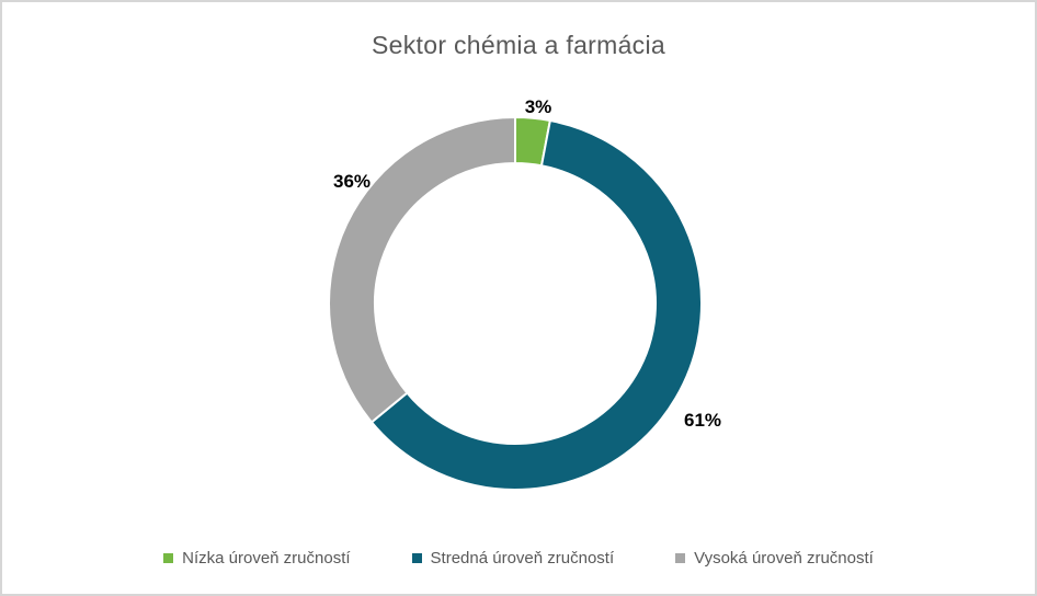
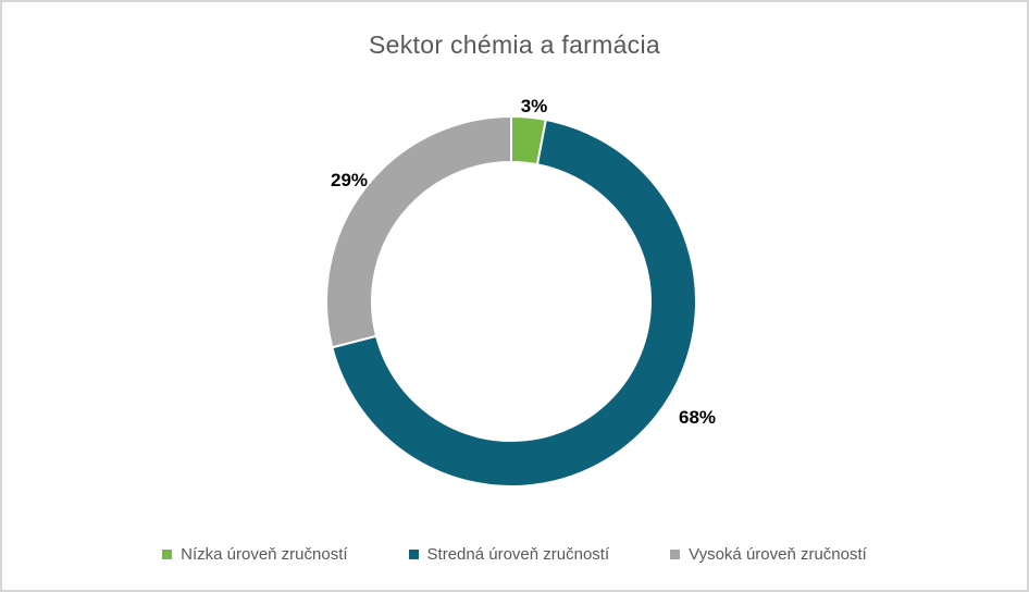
Stredná úroveň zručností: 61% -> 68%
Vysoká úroveň zručností: 36% -> 29%
